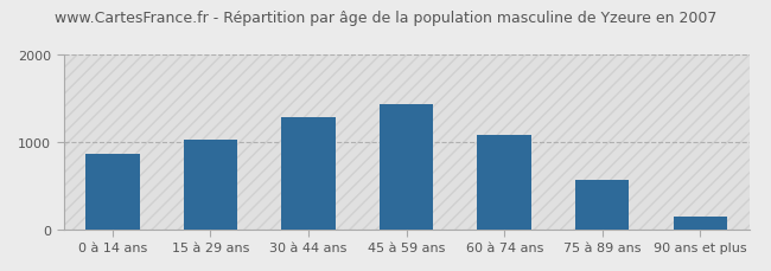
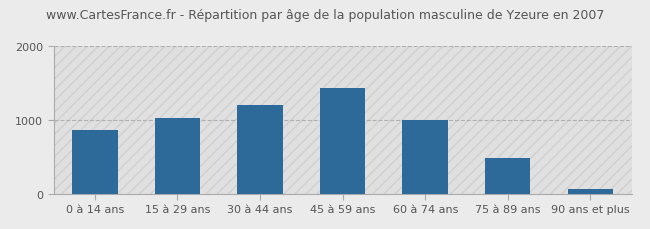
30 à 44 ans: 1280 -> 1200
60 à 74 ans: 1080 -> 1000
75 à 89 ans: 560 -> 480
90 ans et plus: 140 -> 60
